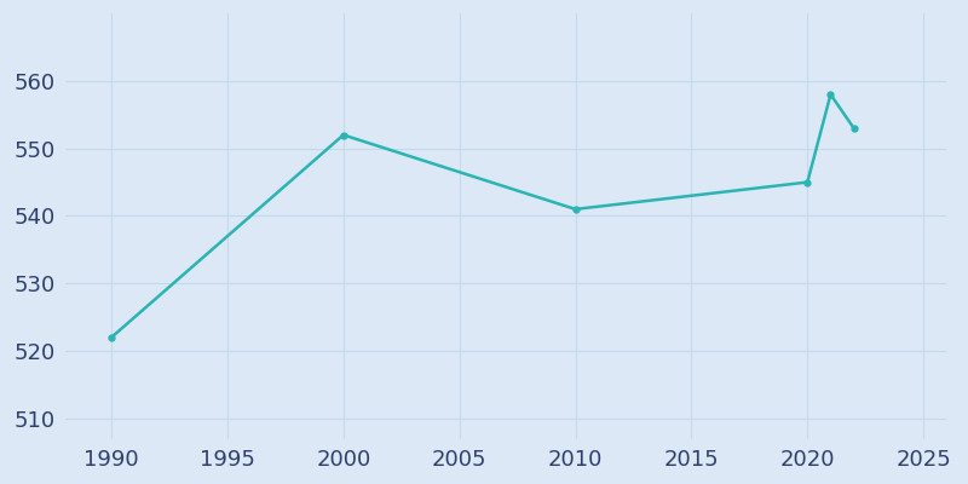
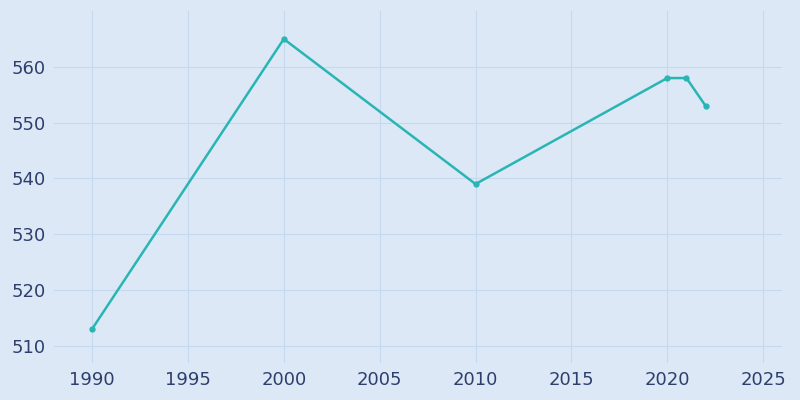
1990: 522 -> 513
2000: 552 -> 565
2010: 541 -> 539
2020: 545 -> 558
